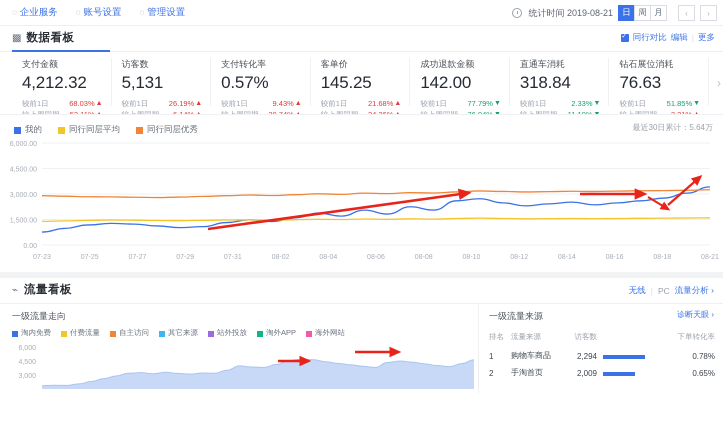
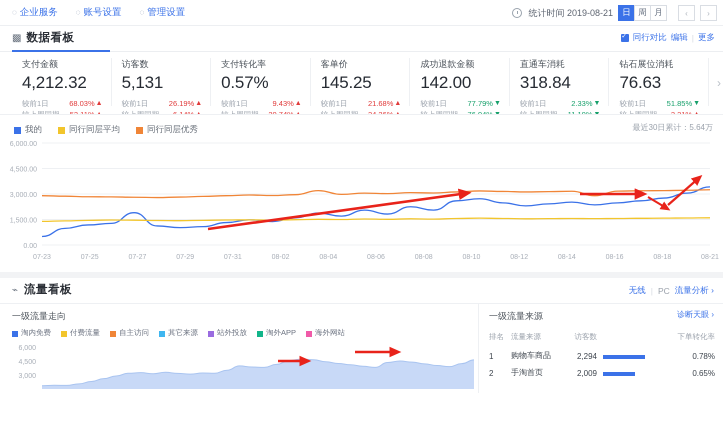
我的/07-23: 800 -> 500
我的/07-27: 1200 -> 1900
同行同层优秀/08-04: 3000 -> 3200
同行同层优秀/08-16: 3200 -> 2900
